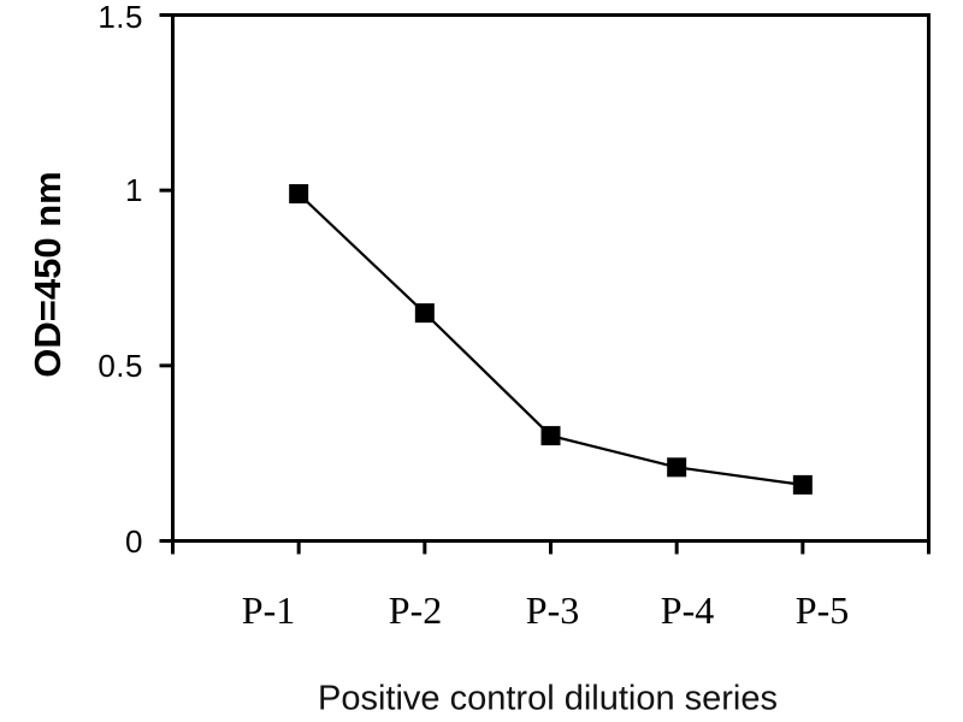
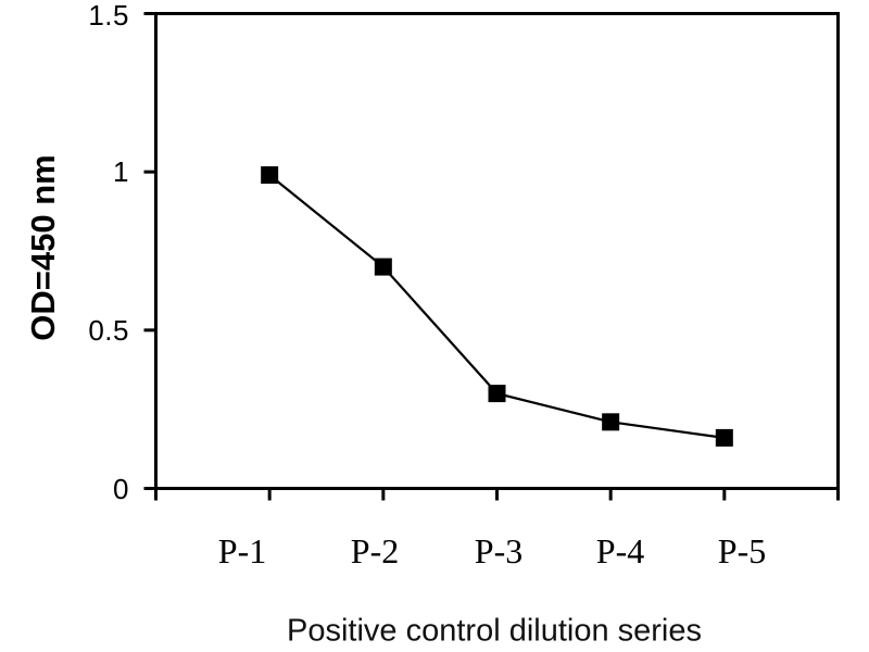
P-2: 0.65 -> 0.70
